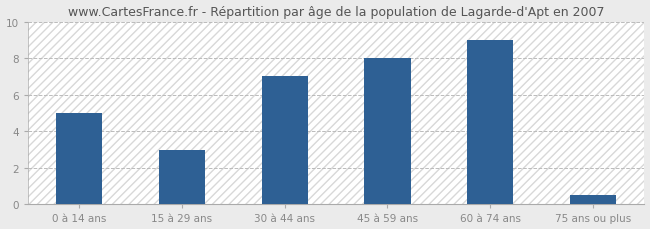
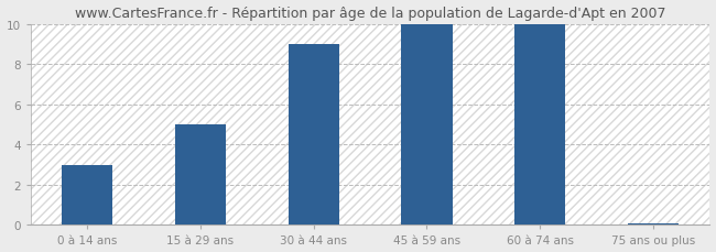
0 à 14 ans: 5.0 -> 3.0
15 à 29 ans: 3.0 -> 5.0
30 à 44 ans: 7.0 -> 9.0
45 à 59 ans: 8.0 -> 10.0
60 à 74 ans: 9.0 -> 10.0
75 ans ou plus: 0.5 -> 0.1
